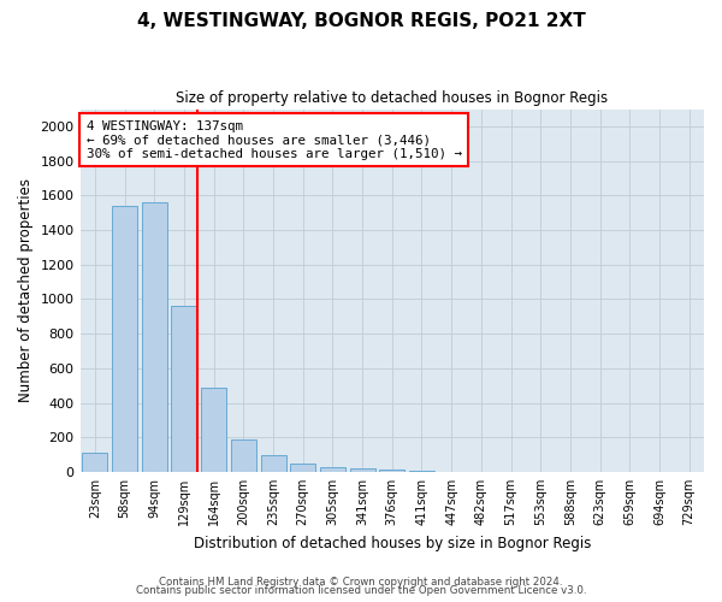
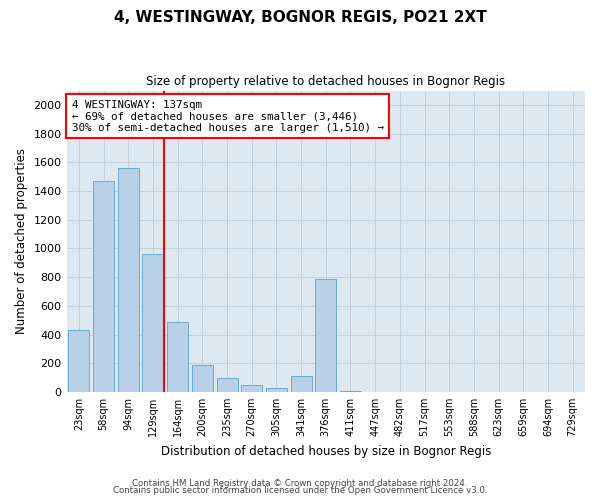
23sqm: 110 -> 430
58sqm: 1540 -> 1470
341sqm: 20 -> 110
376sqm: 20 -> 790
